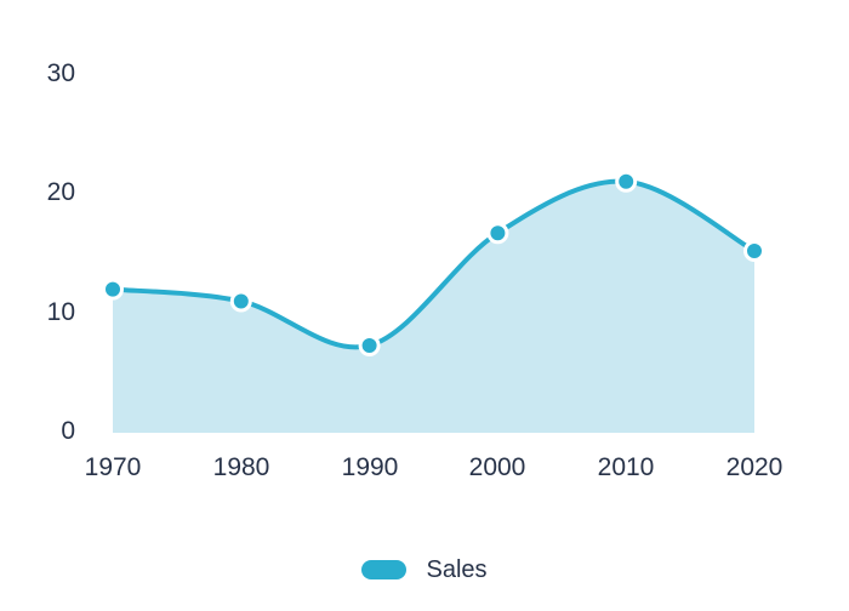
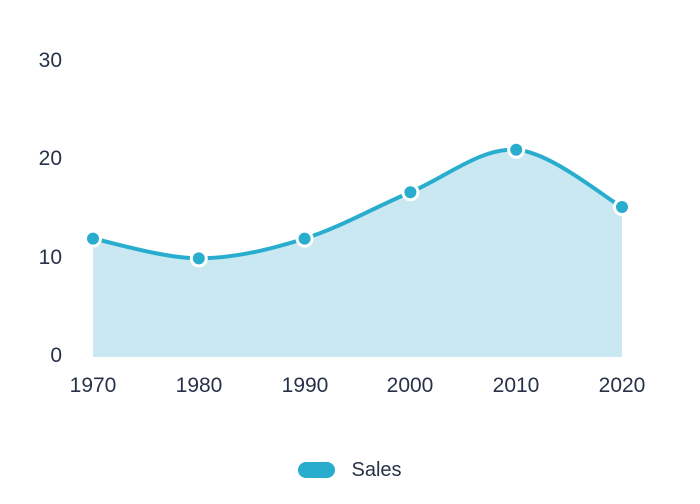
1980: 11 -> 10
1990: 7 -> 12
